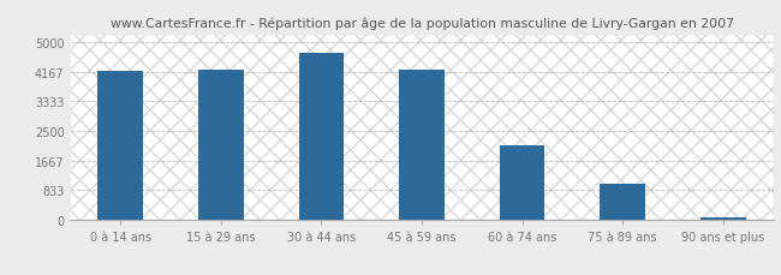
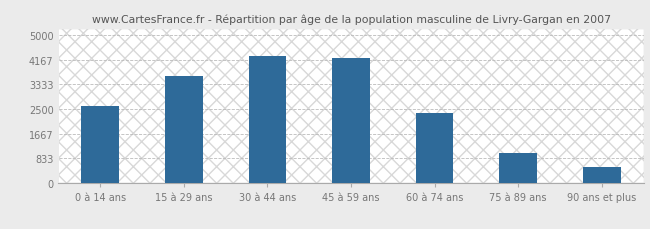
0 à 14 ans: 4200 -> 2600
15 à 29 ans: 4230 -> 3600
30 à 44 ans: 4680 -> 4300
60 à 74 ans: 2080 -> 2350
90 ans et plus: 80 -> 550
